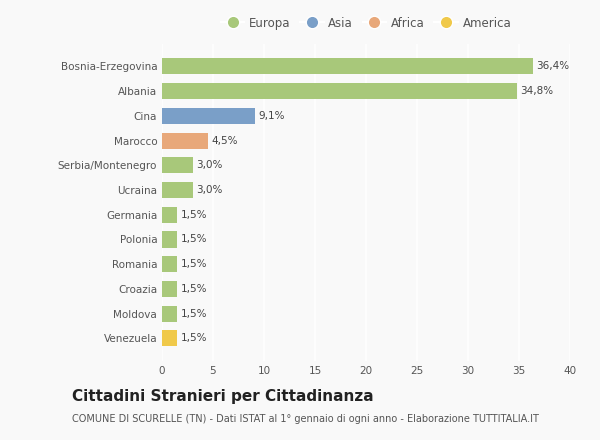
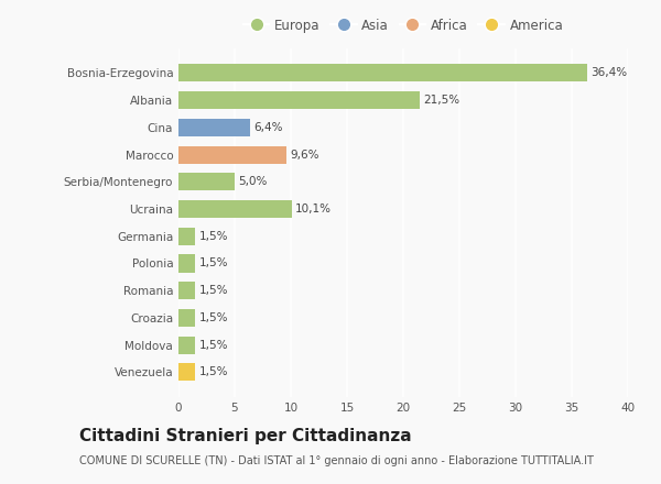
Albania: 34,8% -> 21,5%
Cina: 9,1% -> 6,4%
Marocco: 4,5% -> 9,6%
Serbia/Montenegro: 3,0% -> 5,0%
Ucraina: 3,0% -> 10,1%
